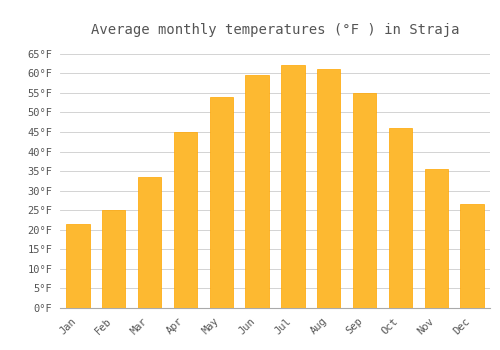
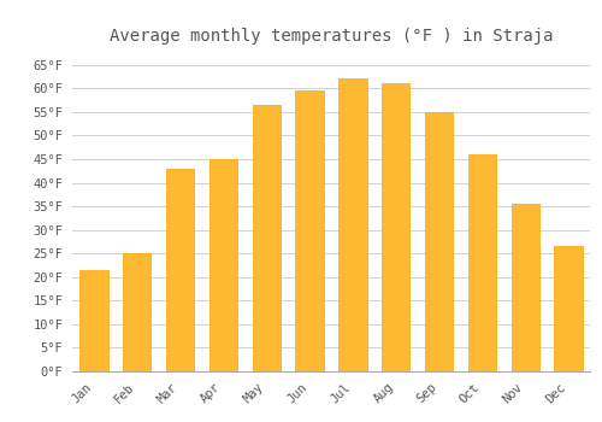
Mar: 33.5°F -> 43.0°F
May: 54.0°F -> 56.5°F
